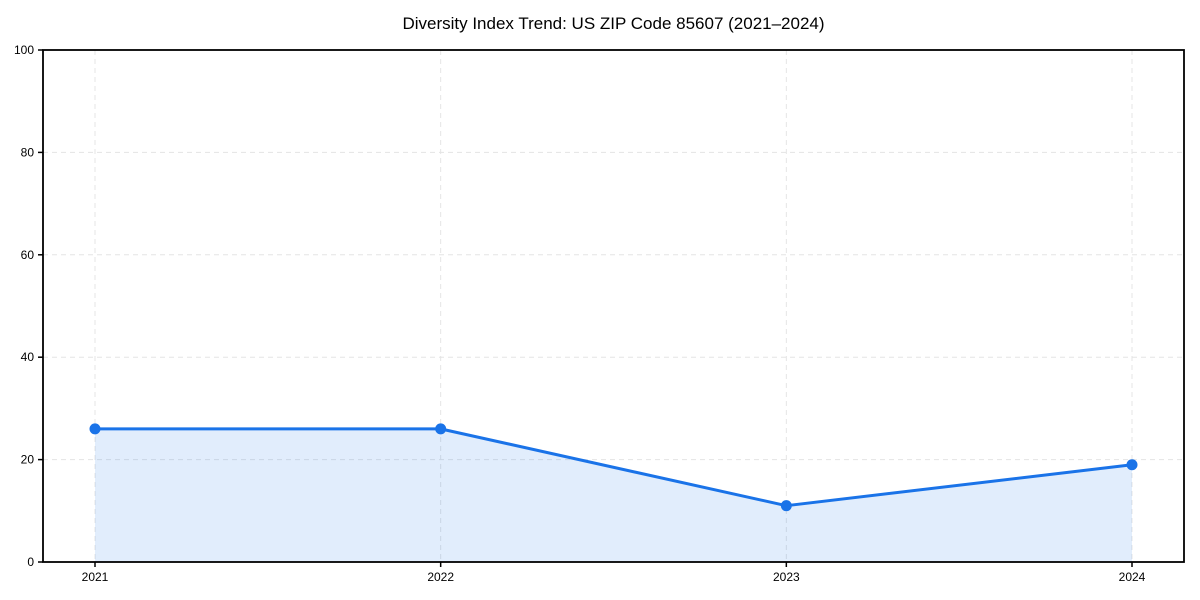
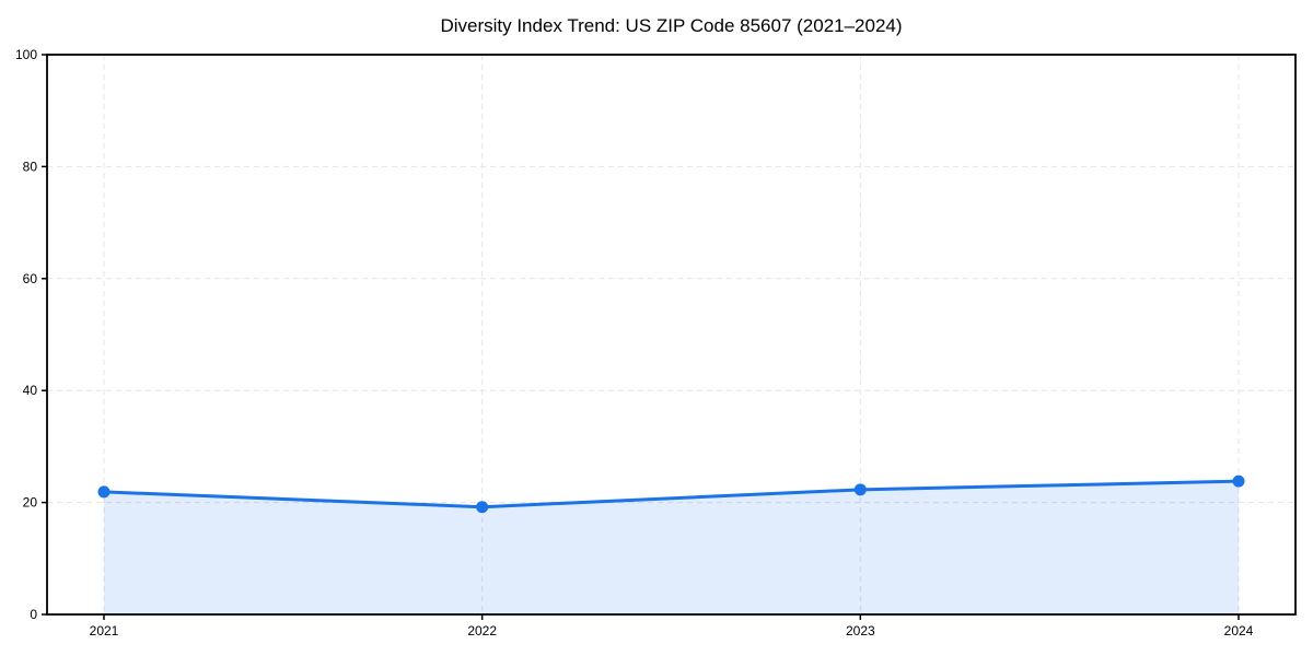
2021: 26 -> 22
2022: 26 -> 19
2023: 11 -> 22
2024: 19 -> 24
